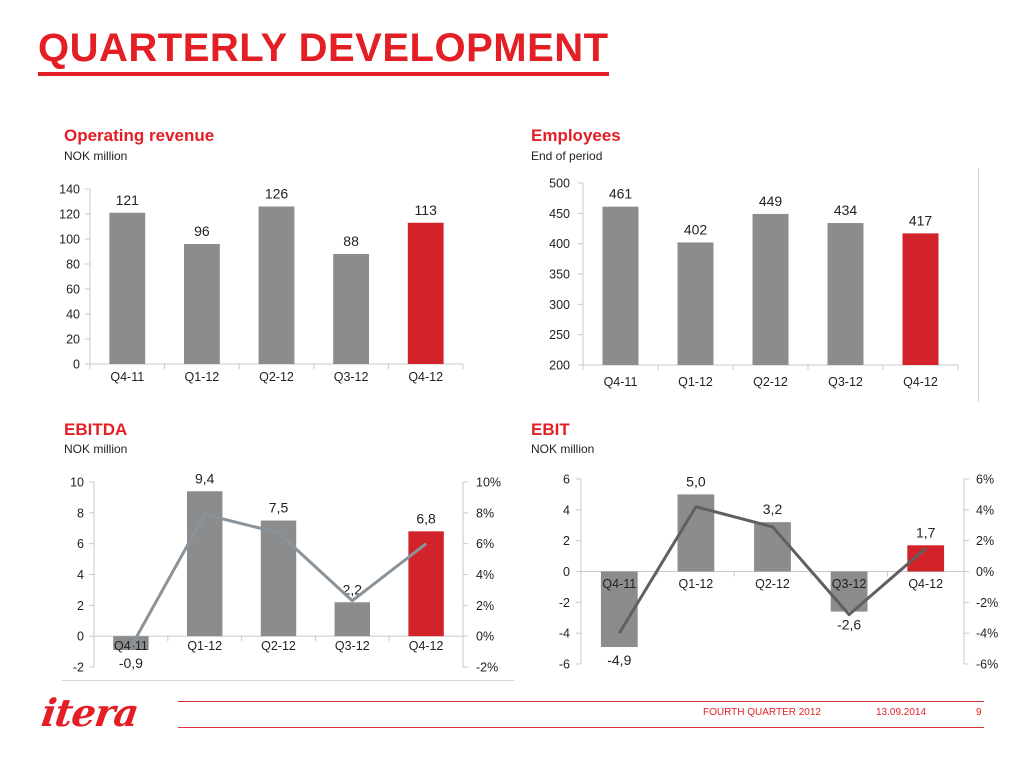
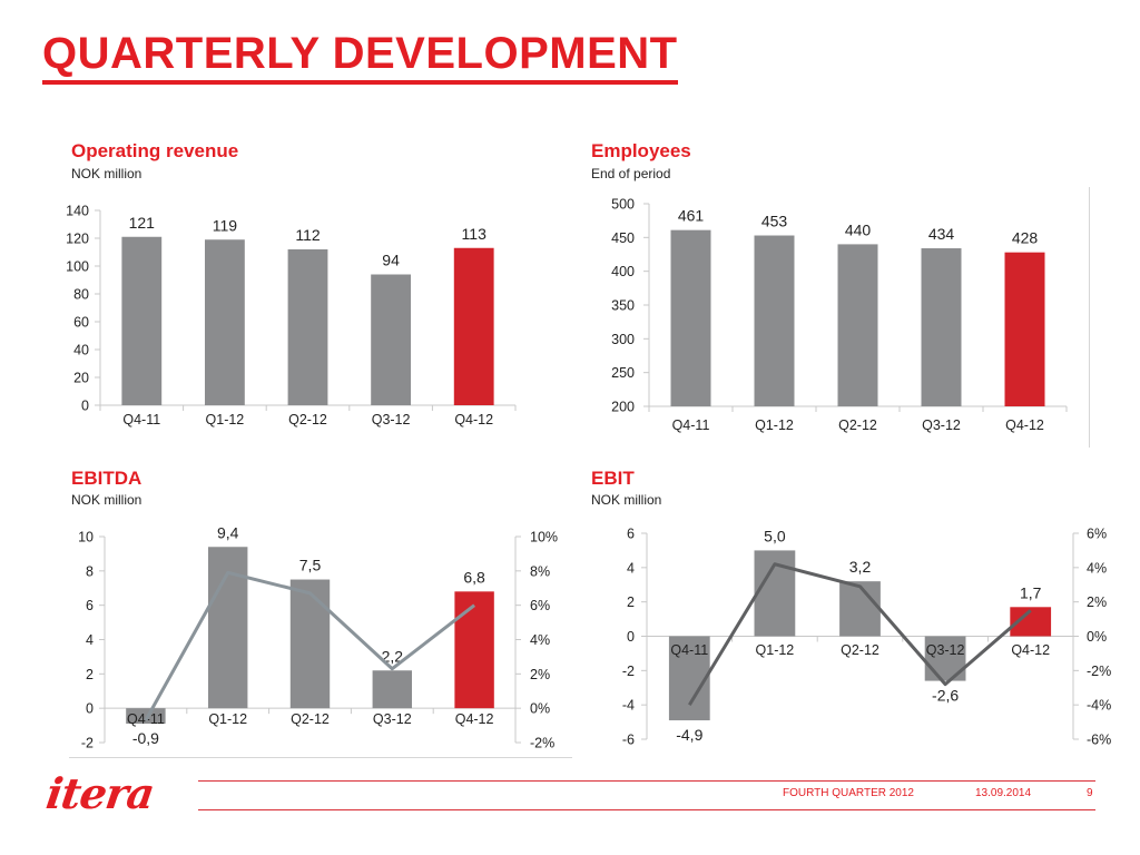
Operating revenue/Q1-12: 96 -> 119
Operating revenue/Q2-12: 126 -> 112
Operating revenue/Q3-12: 88 -> 94
Employees/Q1-12: 402 -> 453
Employees/Q2-12: 449 -> 440
Employees/Q4-12: 417 -> 428
